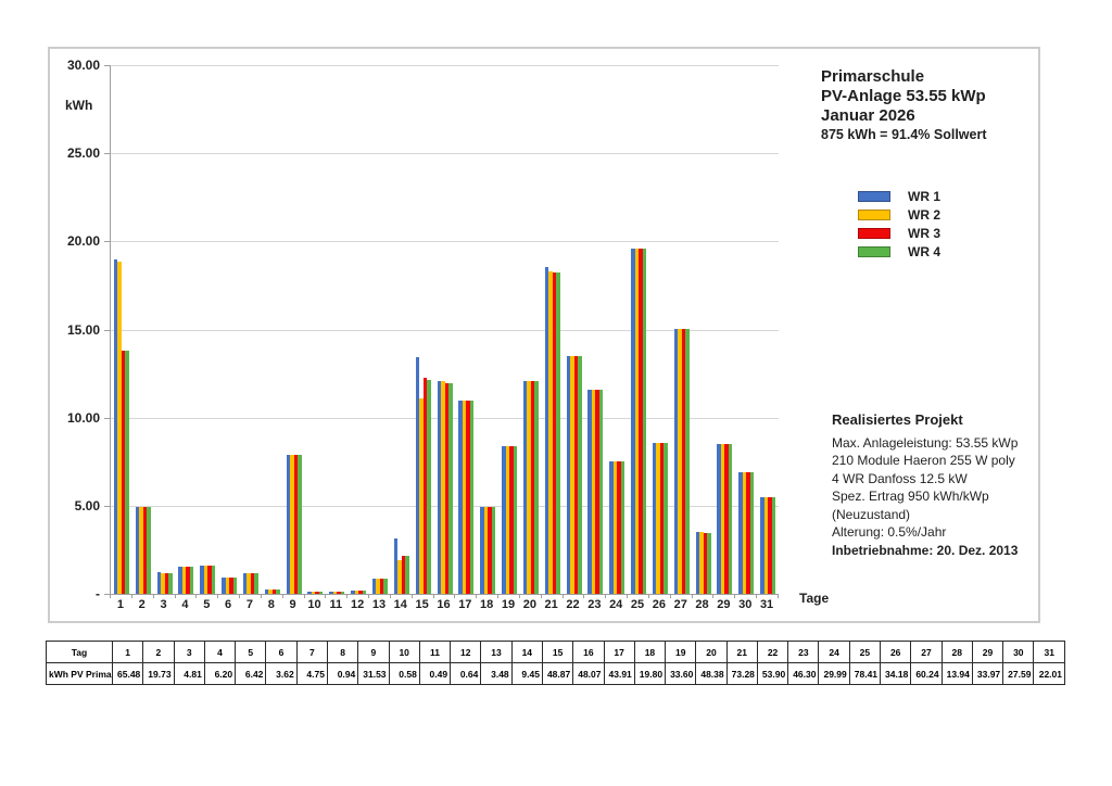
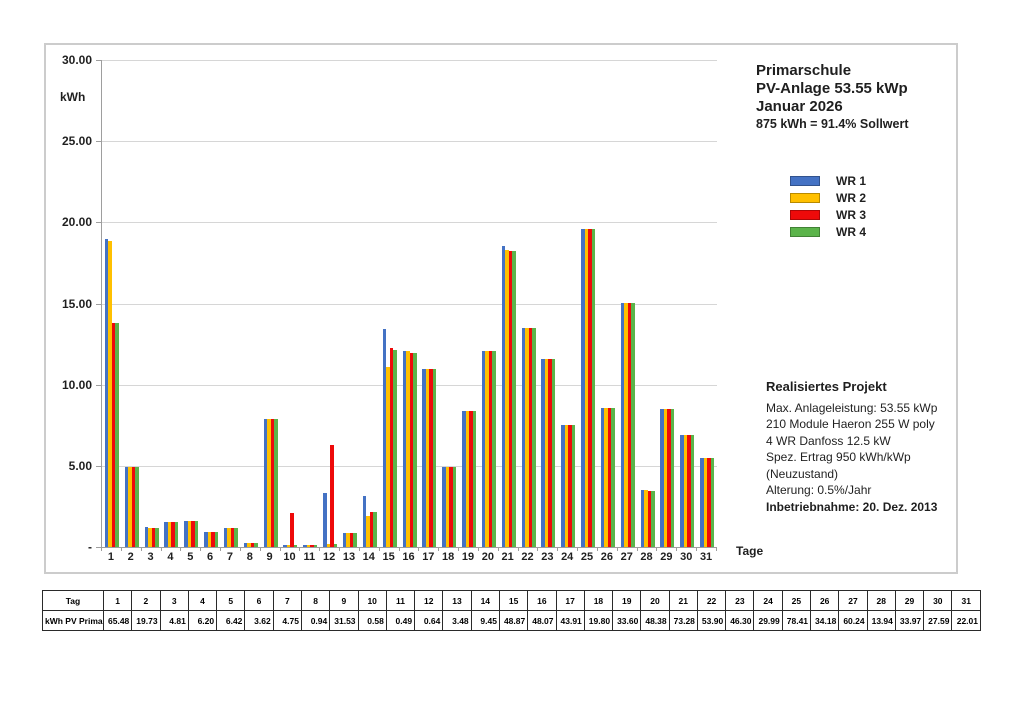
WR 3/10: 0.1 -> 2.1
WR 1/12: 0.2 -> 3.3
WR 3/12: 0.2 -> 6.3
